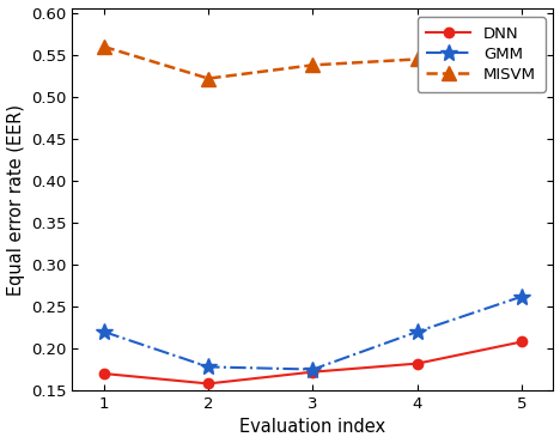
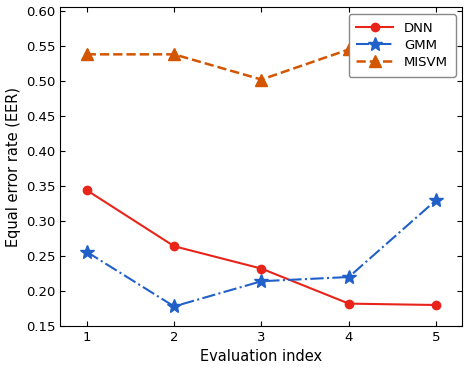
DNN/1: 0.170 -> 0.344
GMM/1: 0.220 -> 0.256
MISVM/1: 0.560 -> 0.538
DNN/2: 0.158 -> 0.264
MISVM/2: 0.522 -> 0.538
DNN/3: 0.172 -> 0.232
GMM/3: 0.175 -> 0.214
MISVM/3: 0.538 -> 0.502
DNN/5: 0.208 -> 0.180
GMM/5: 0.262 -> 0.330
